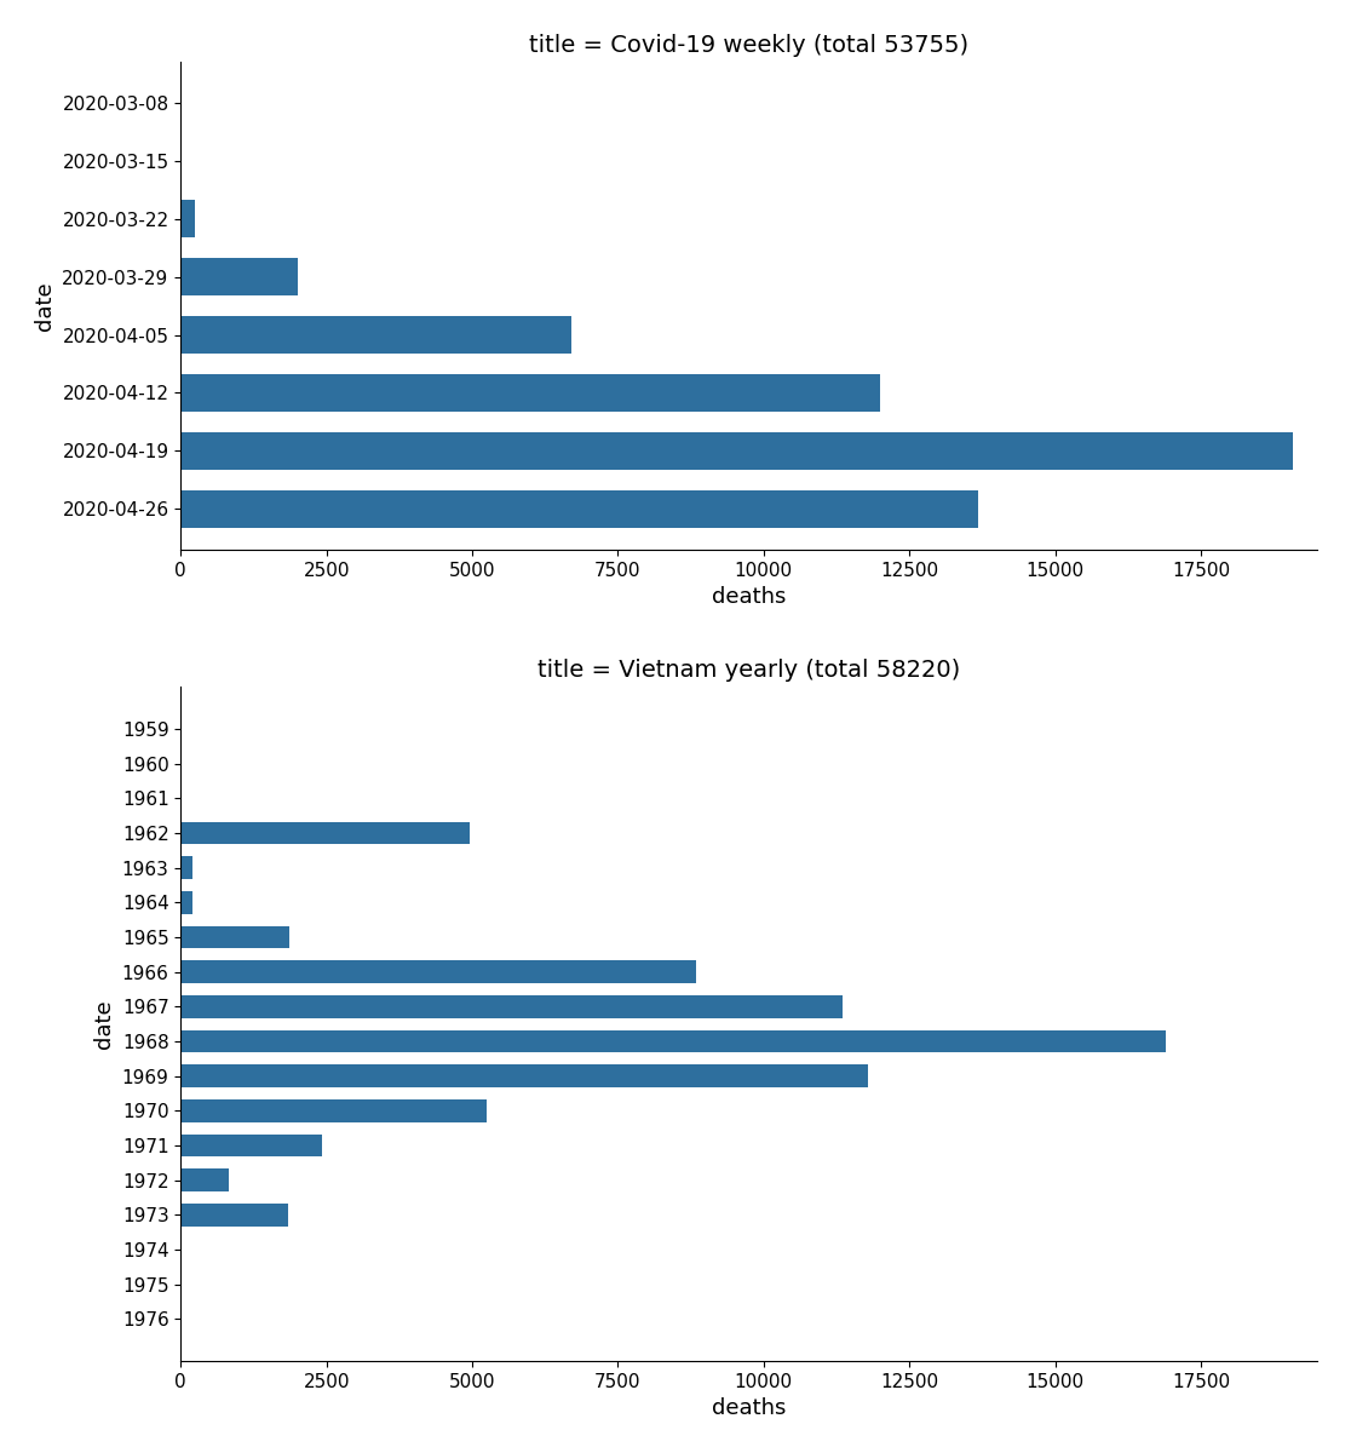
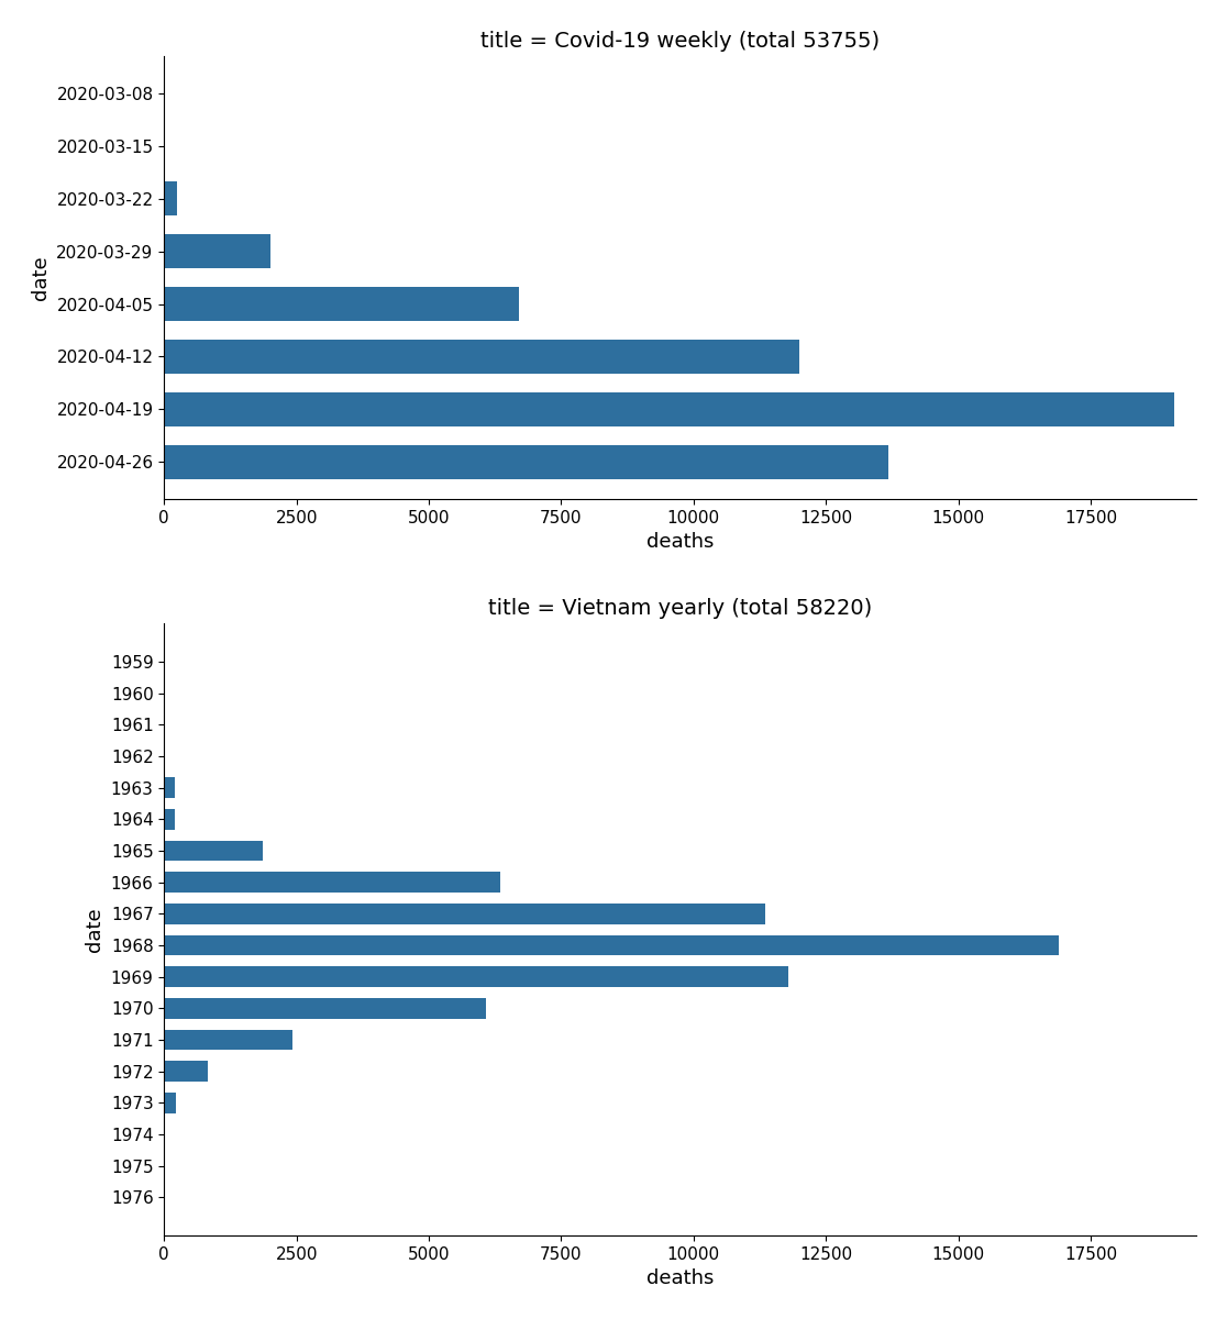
title = Vietnam yearly (total 58220)/1962: 4950 -> 0
title = Vietnam yearly (total 58220)/1966: 8850 -> 6350
title = Vietnam yearly (total 58220)/1970: 5250 -> 6080
title = Vietnam yearly (total 58220)/1973: 1850 -> 230
